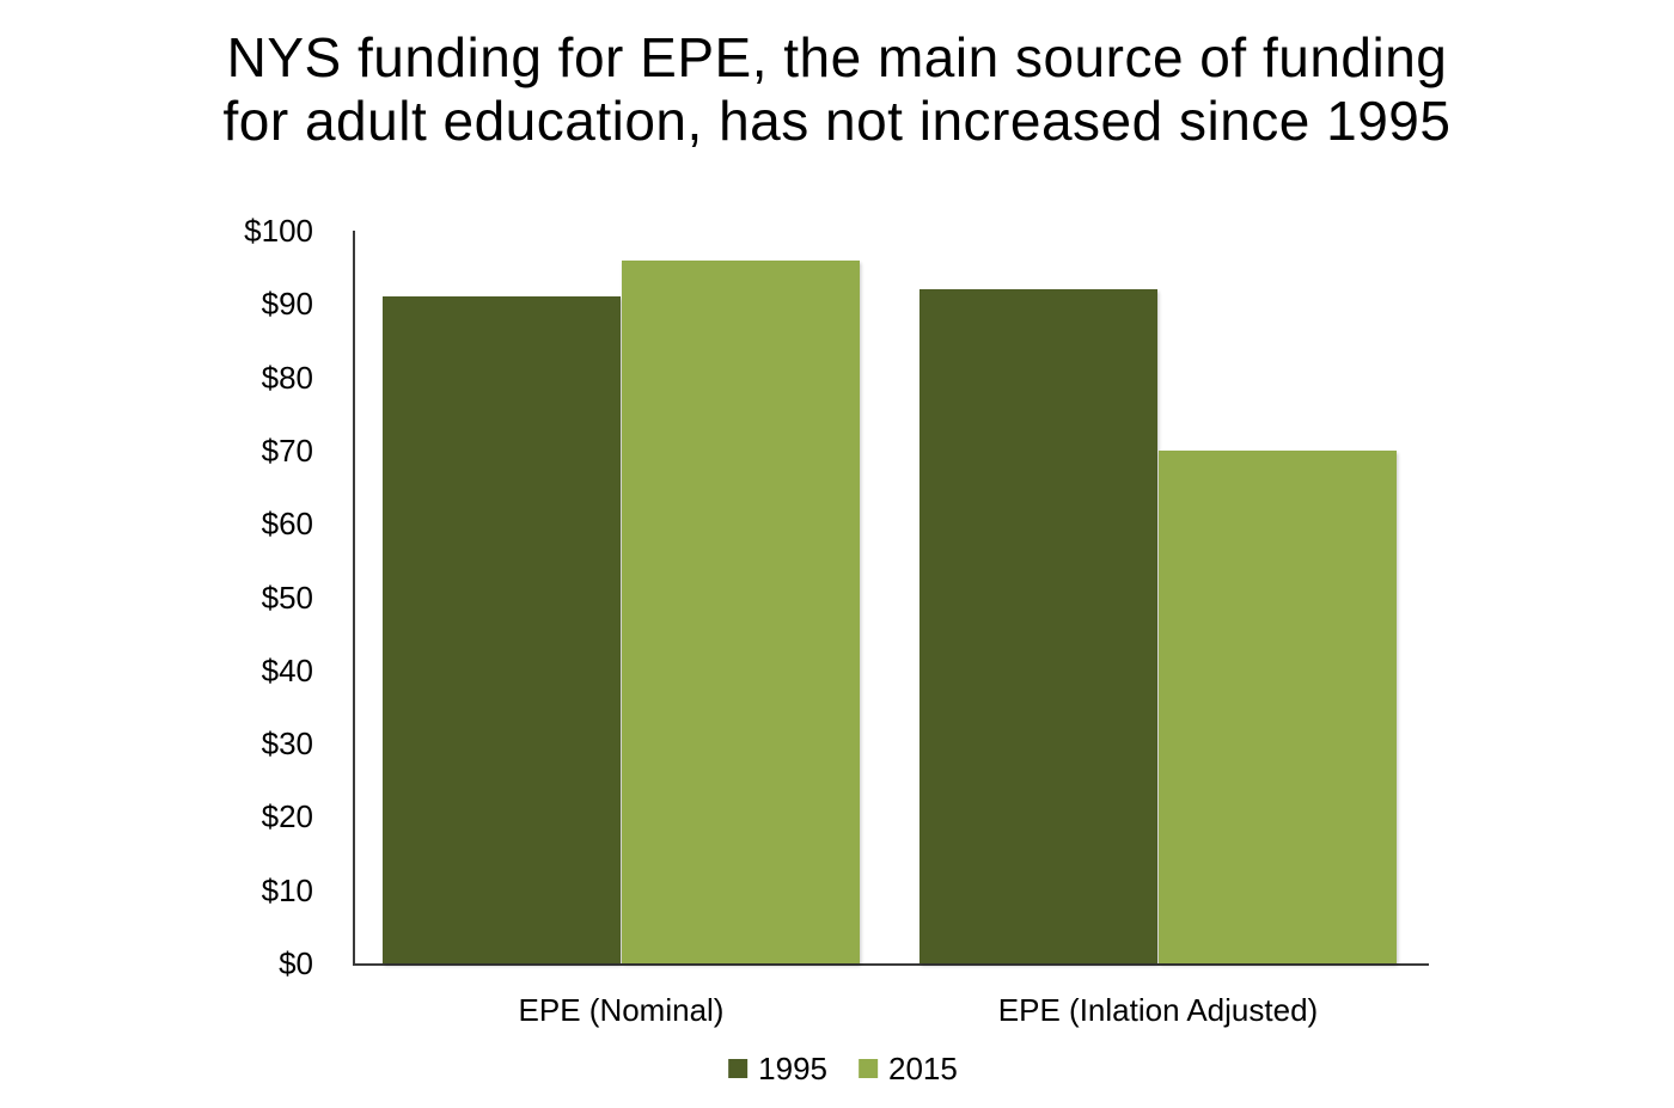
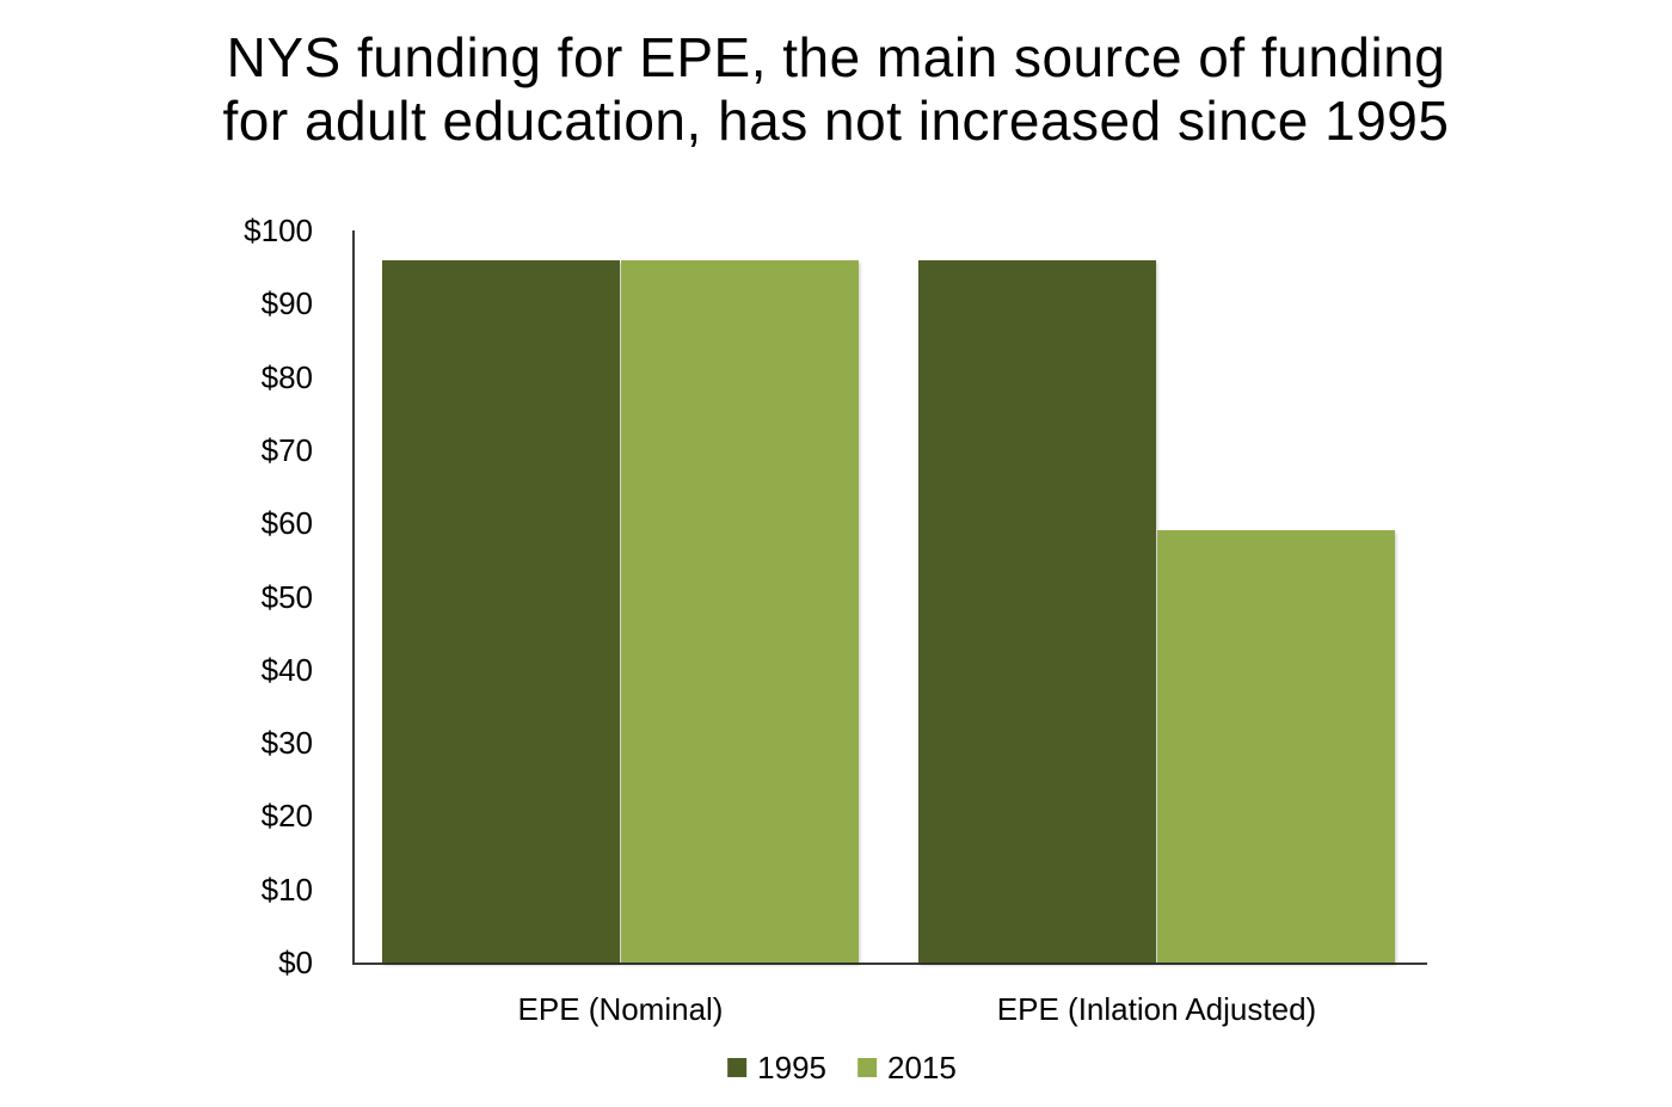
1995/EPE (Nominal): $91 -> $96
1995/EPE (Inlation Adjusted): $92 -> $96
2015/EPE (Inlation Adjusted): $70 -> $59
